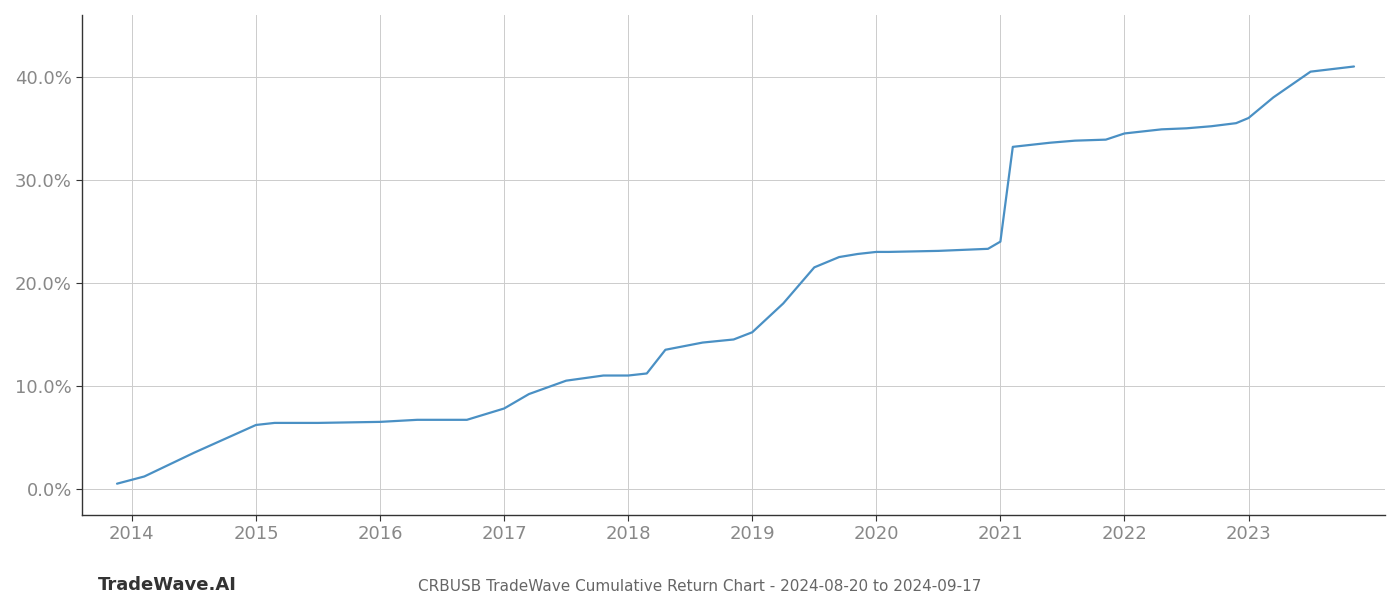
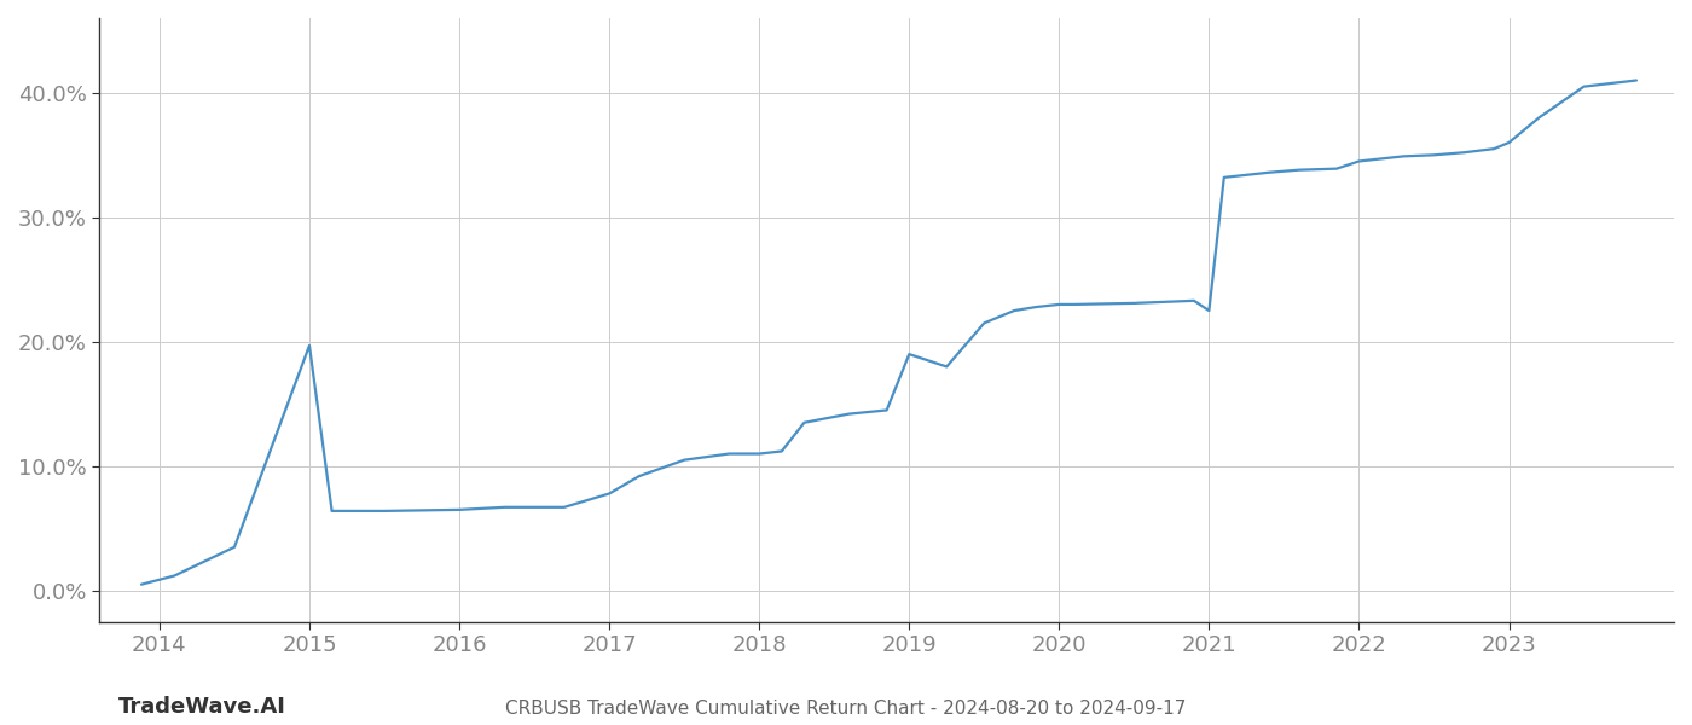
2015: 6.2% -> 19.7%
2019: 15.2% -> 19.0%
2021: 24.0% -> 22.5%
